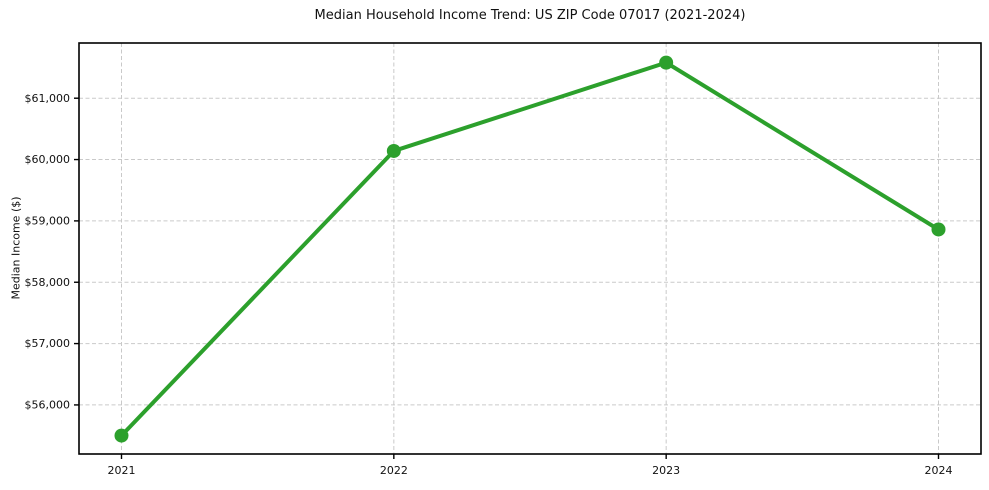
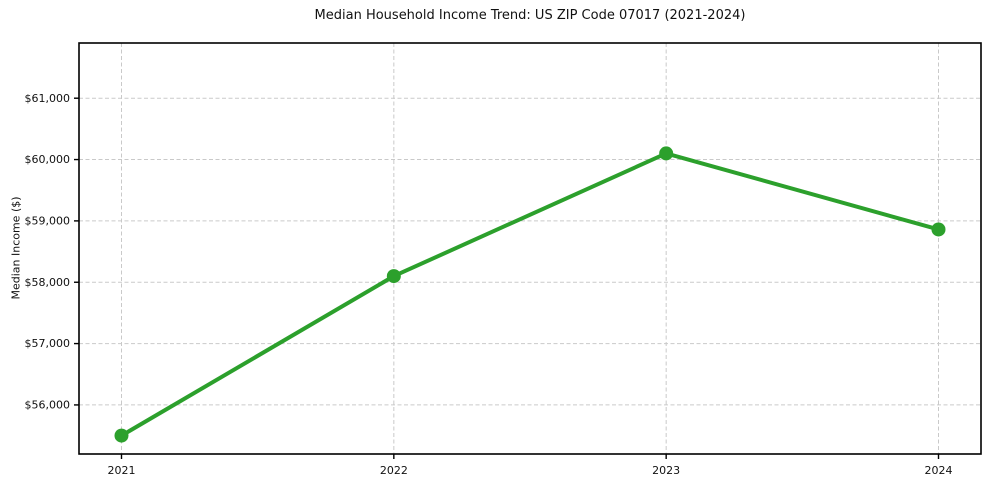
2022: $60100 -> $58100
2023: $61600 -> $60100
